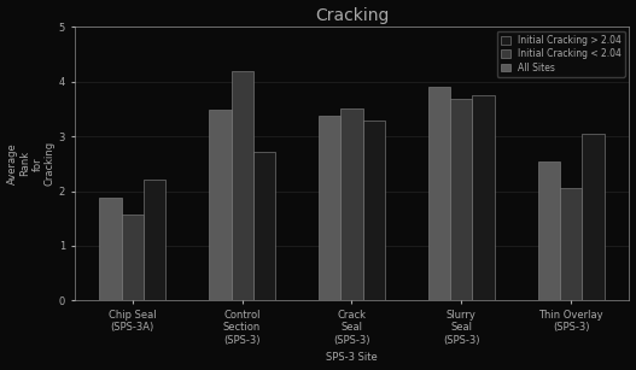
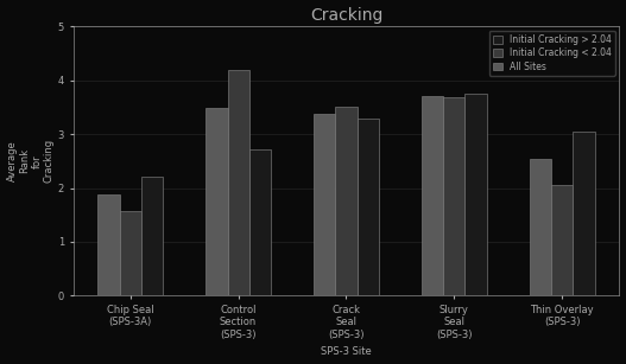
All Sites/Slurry Seal (SPS-3): 3.90 -> 3.70
